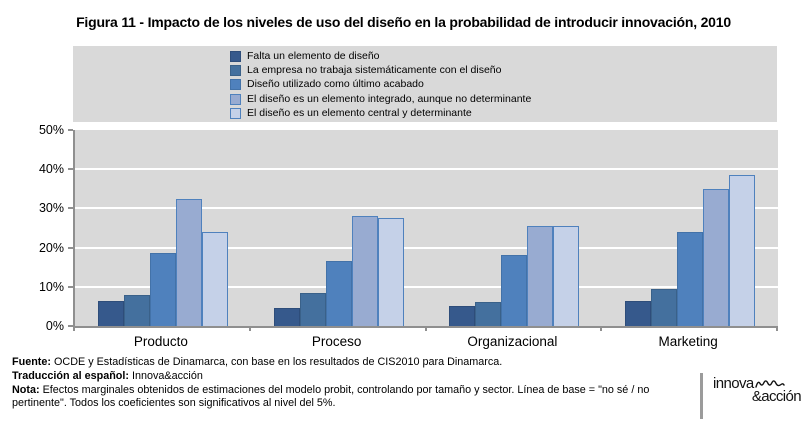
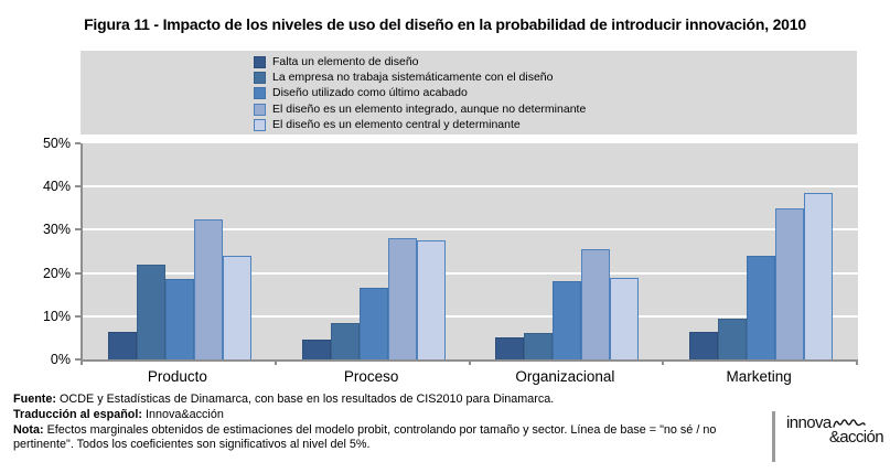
La empresa no trabaja sistemáticamente con el diseño/Producto: 8% -> 22%
El diseño es un elemento central y determinante/Organizacional: 26% -> 19%
